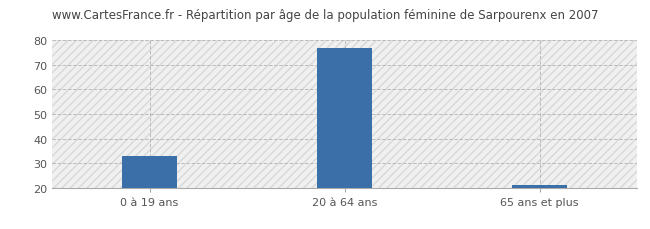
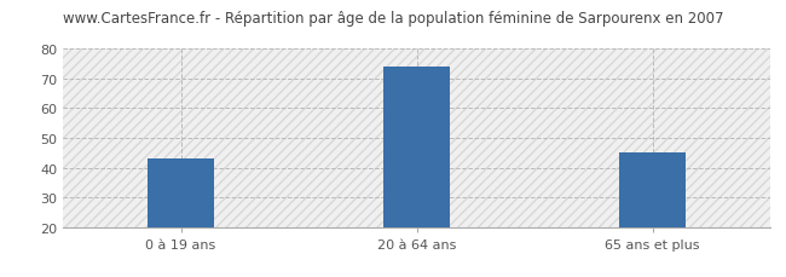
0 à 19 ans: 33 -> 43
20 à 64 ans: 77 -> 74
65 ans et plus: 21 -> 45
